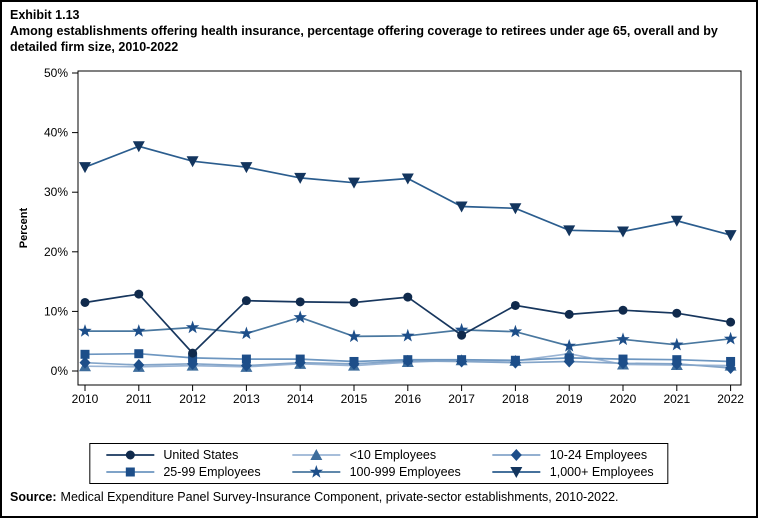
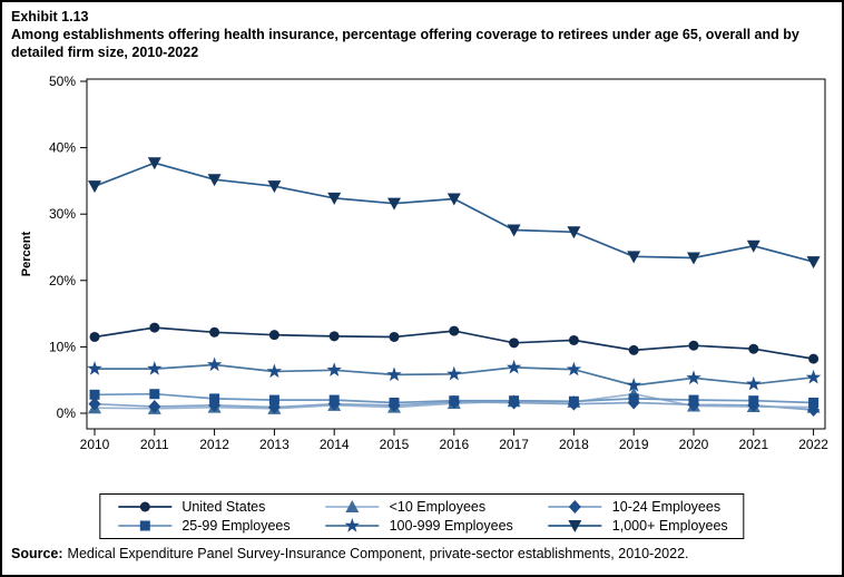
United States/2012: 3% -> 12%
100-999 Employees/2014: 9% -> 6%
United States/2017: 6% -> 11%
